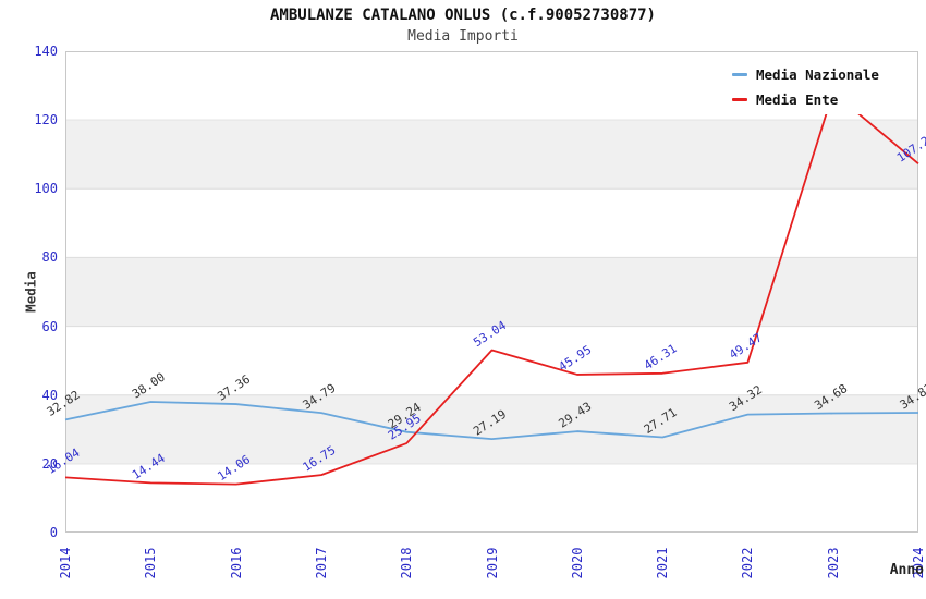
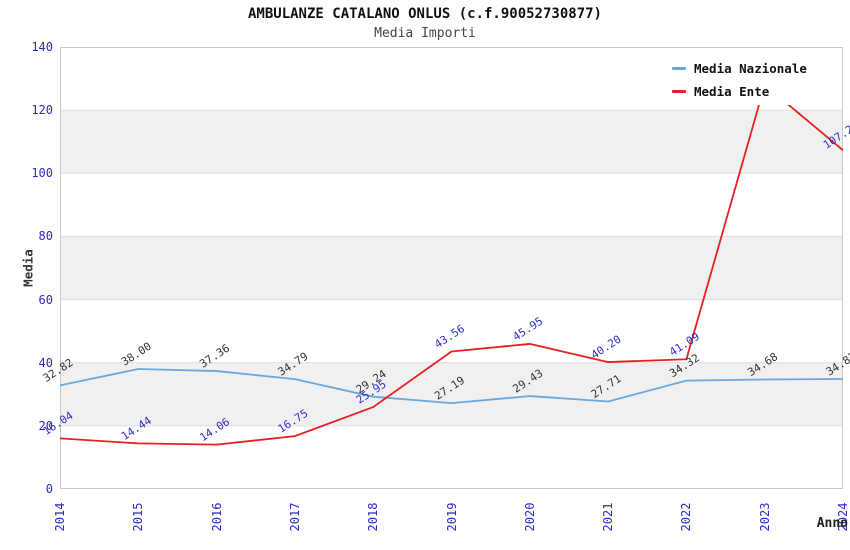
Media Ente/2019: 53.04 -> 43.56
Media Ente/2021: 46.31 -> 40.20
Media Ente/2022: 49.47 -> 41.09
